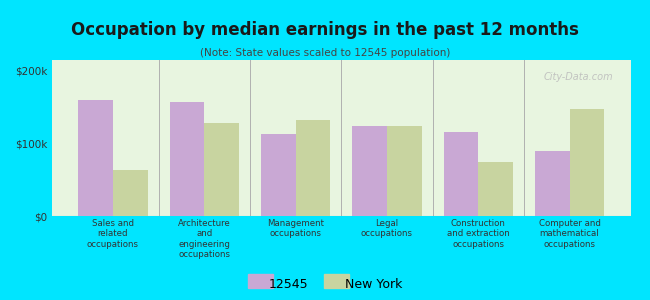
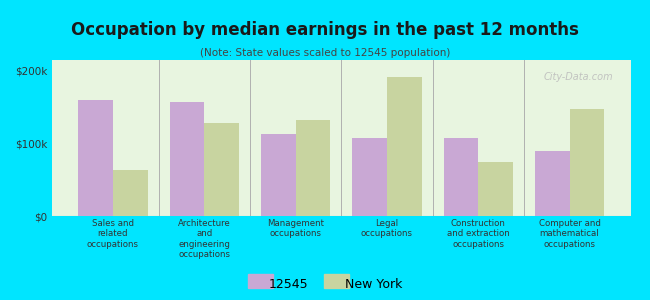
12545/Legal occupations: $124k -> $108k
New York/Legal occupations: $124k -> $192k
12545/Construction and extraction occupations: $116k -> $108k
